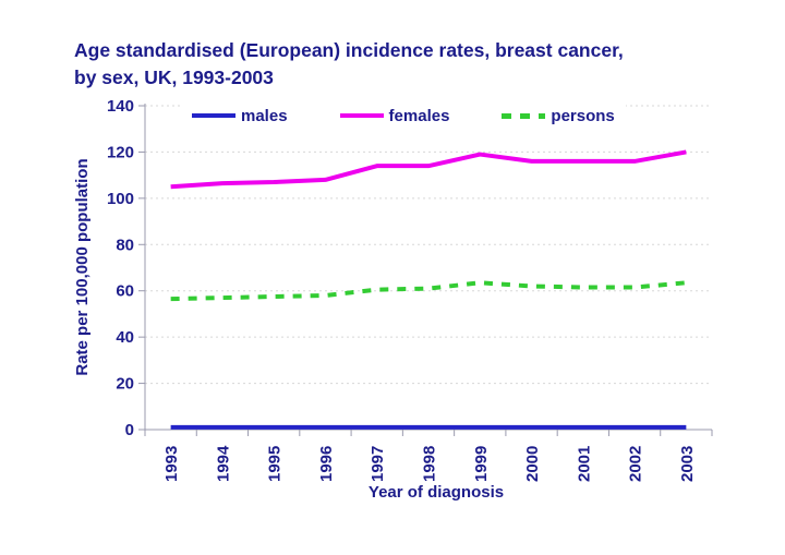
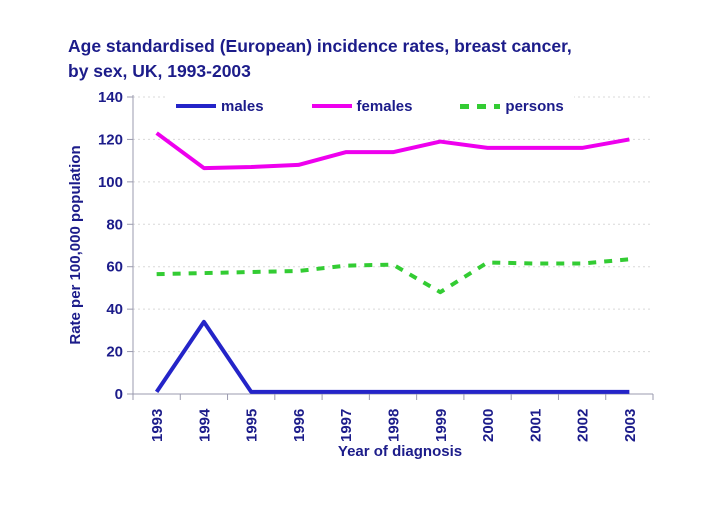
females/1993: 105 -> 123
males/1994: 1 -> 34
persons/1999: 64 -> 48
